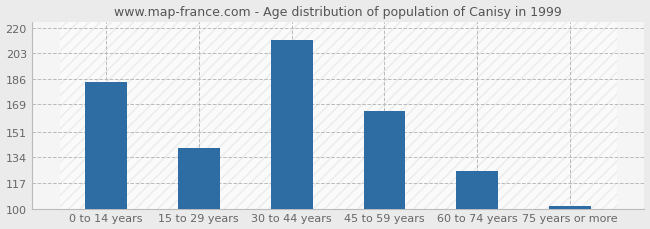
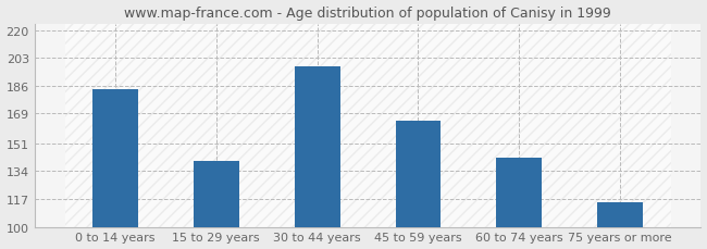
30 to 44 years: 212 -> 198
60 to 74 years: 125 -> 142
75 years or more: 102 -> 115
